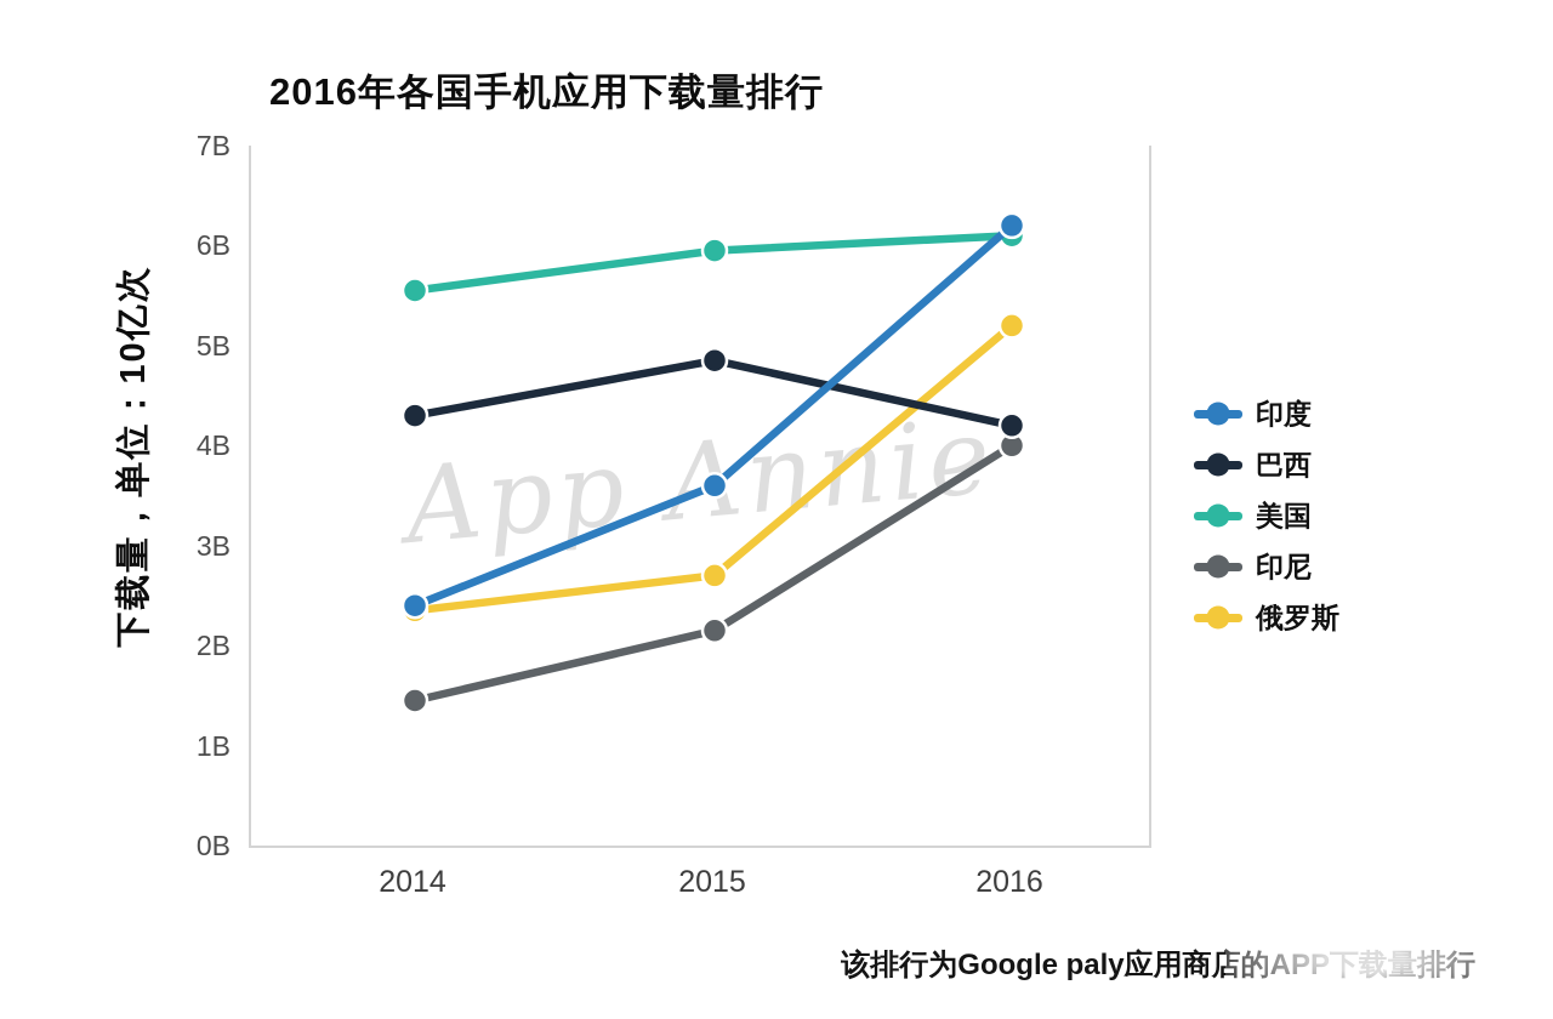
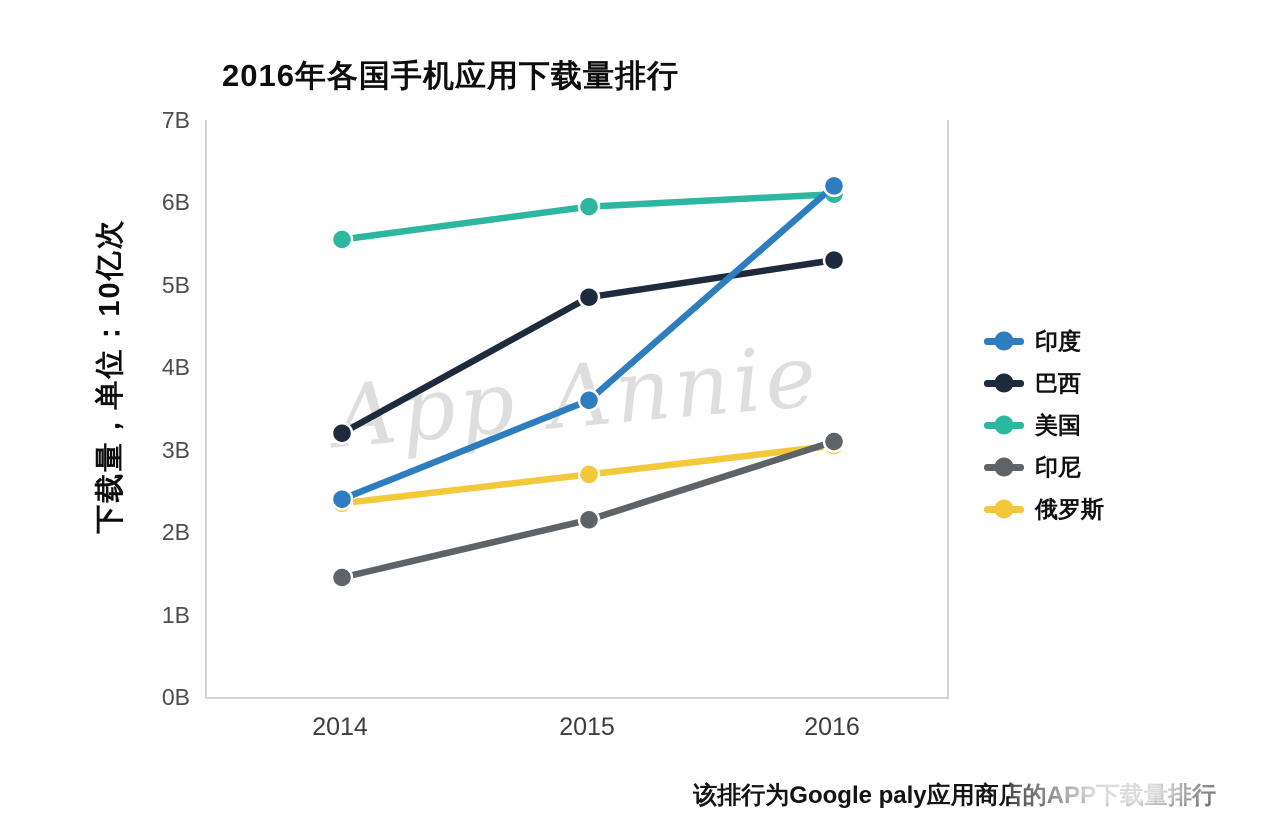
巴西/2014: 4.3B -> 3.2B
巴西/2016: 4.2B -> 5.3B
印尼/2016: 4.0B -> 3.1B
俄罗斯/2016: 5.2B -> 3.0B
